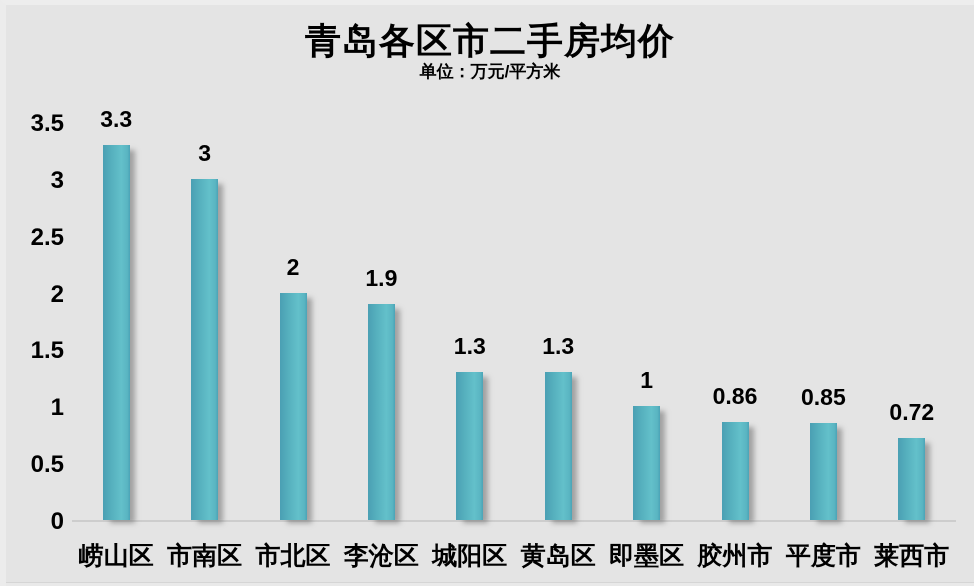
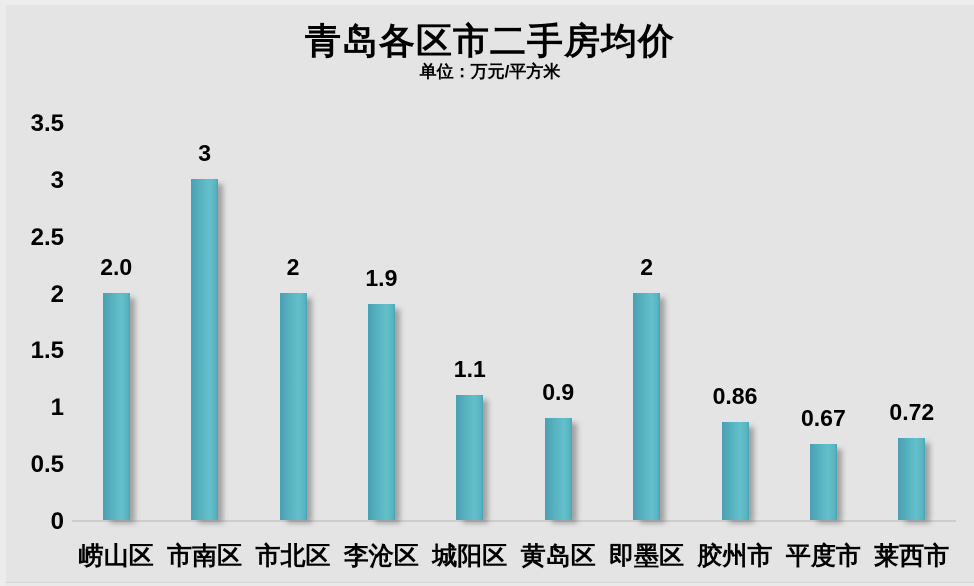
崂山区: 3.3 -> 2.0
城阳区: 1.3 -> 1.1
黄岛区: 1.3 -> 0.9
即墨区: 1 -> 2
平度市: 0.85 -> 0.67
